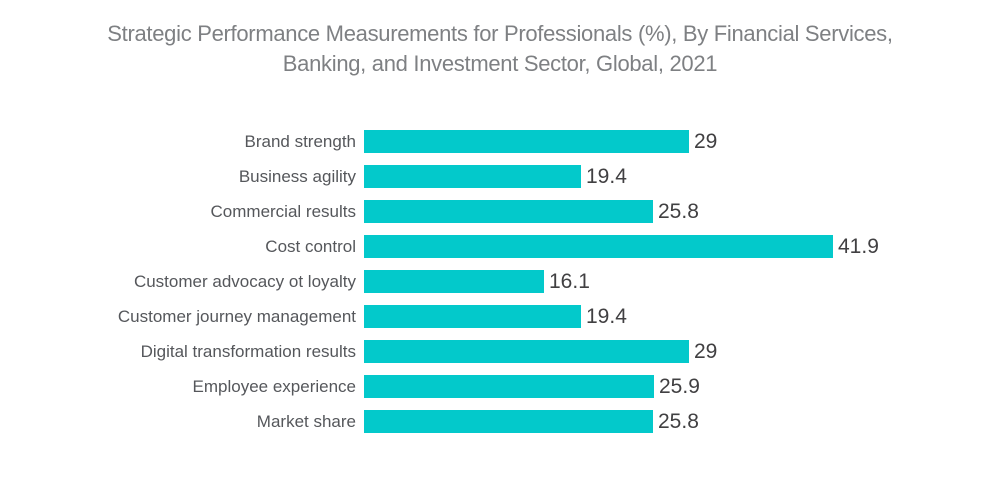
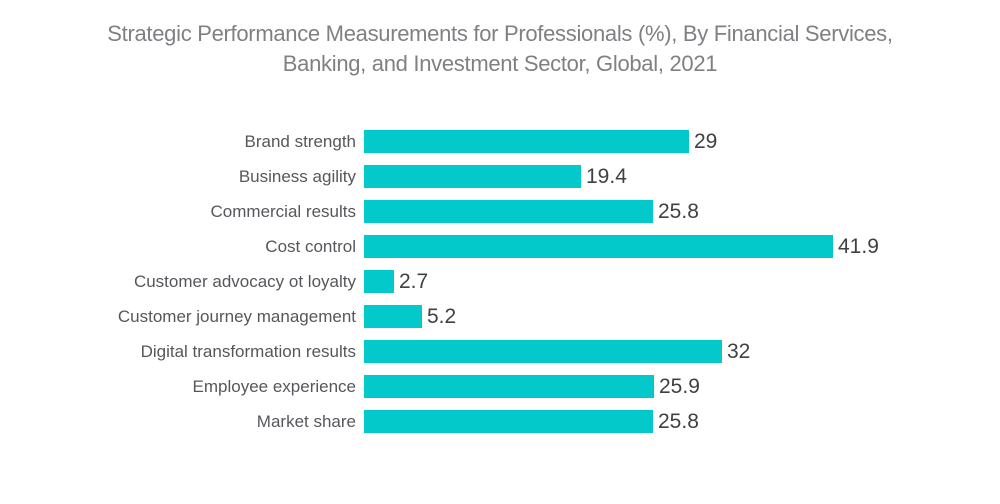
Customer advocacy ot loyalty: 16.1 -> 2.7
Customer journey management: 19.4 -> 5.2
Digital transformation results: 29 -> 32
